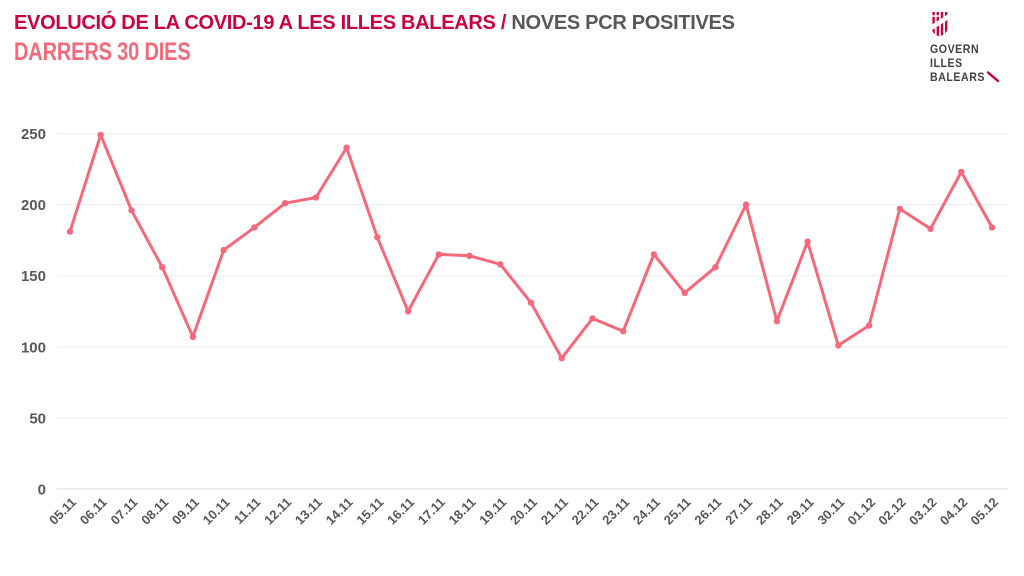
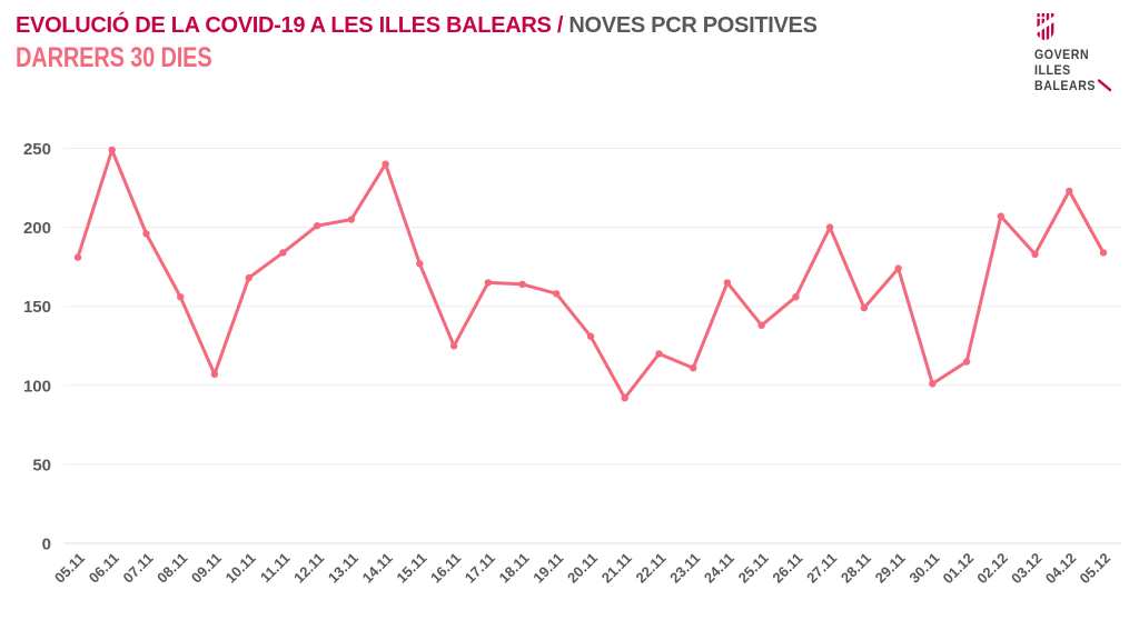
28.11: 118 -> 149
02.12: 197 -> 207
